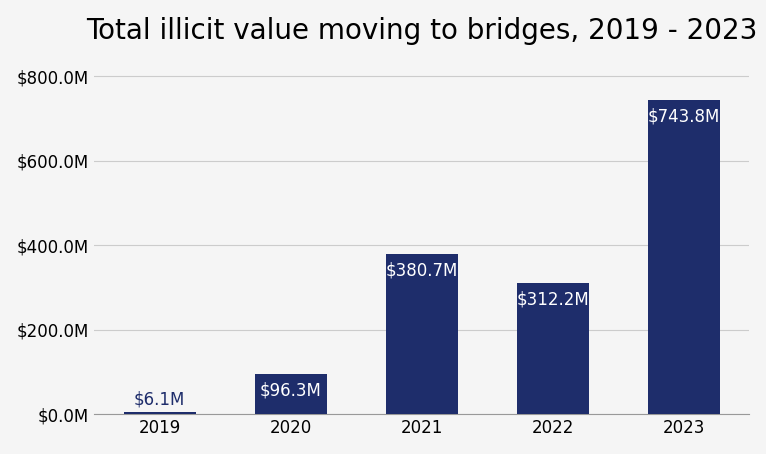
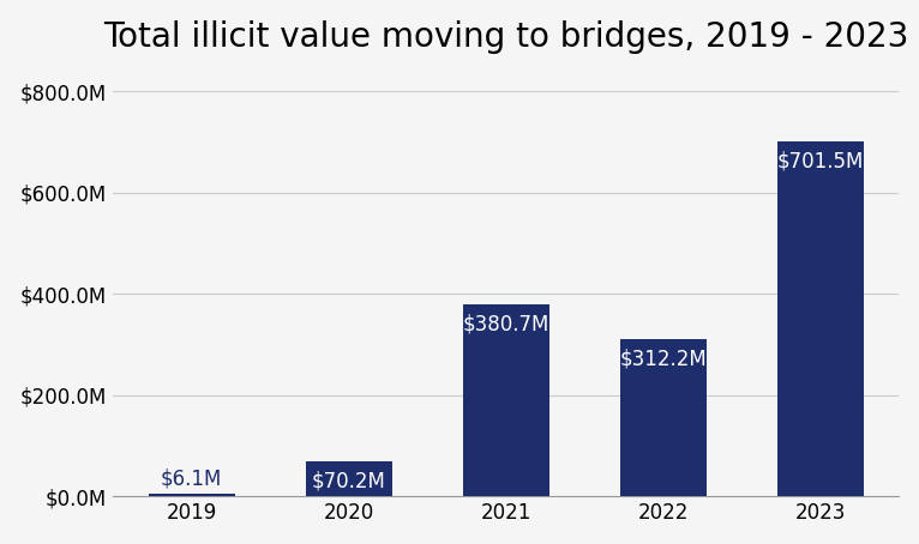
2020: $96.3M -> $70.2M
2023: $743.8M -> $701.5M
